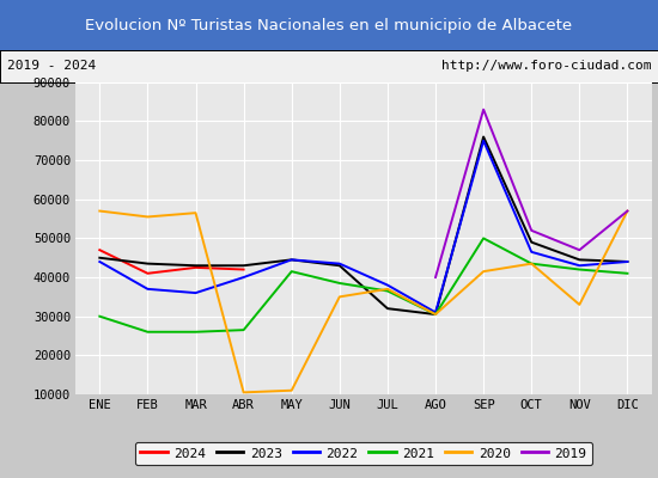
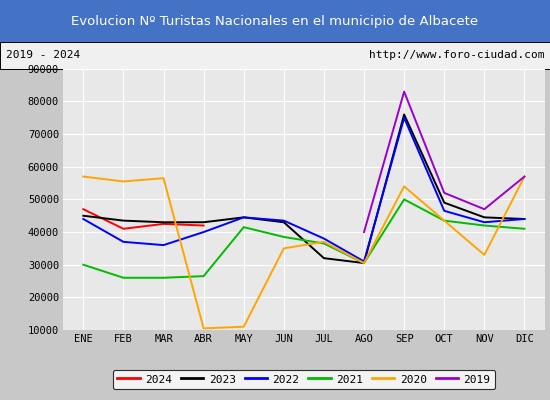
2020/SEP: 41500 -> 54000
